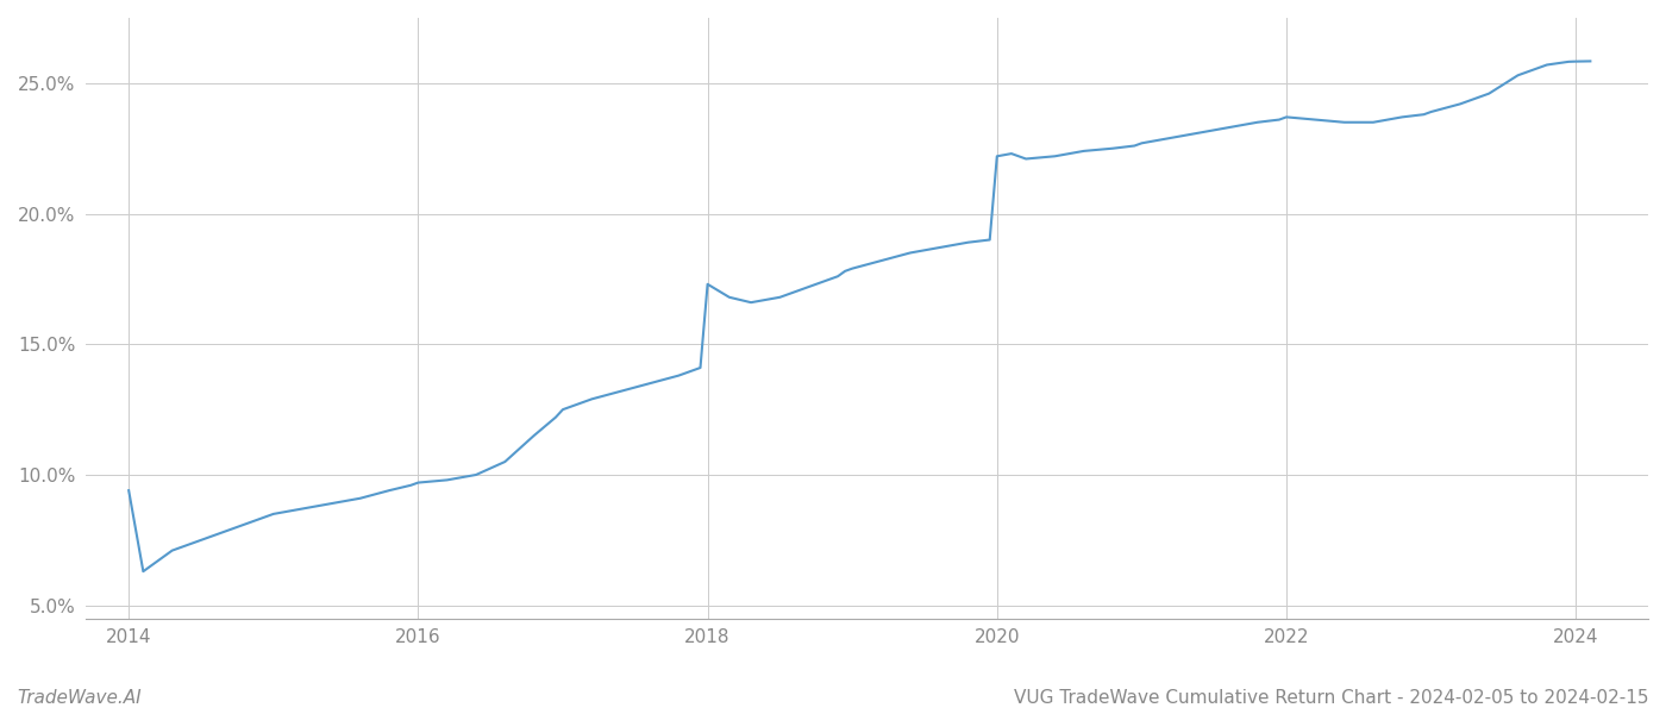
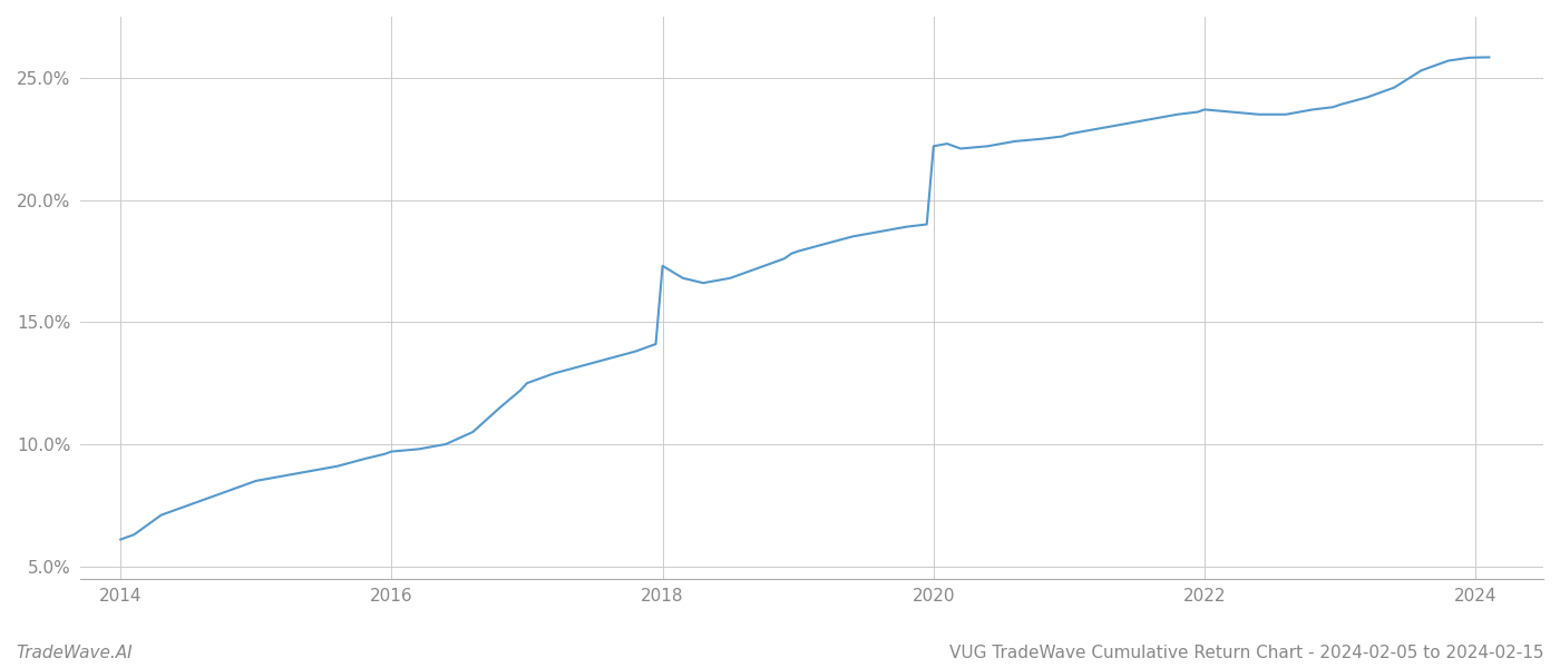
2014: 9.40% -> 6.10%
